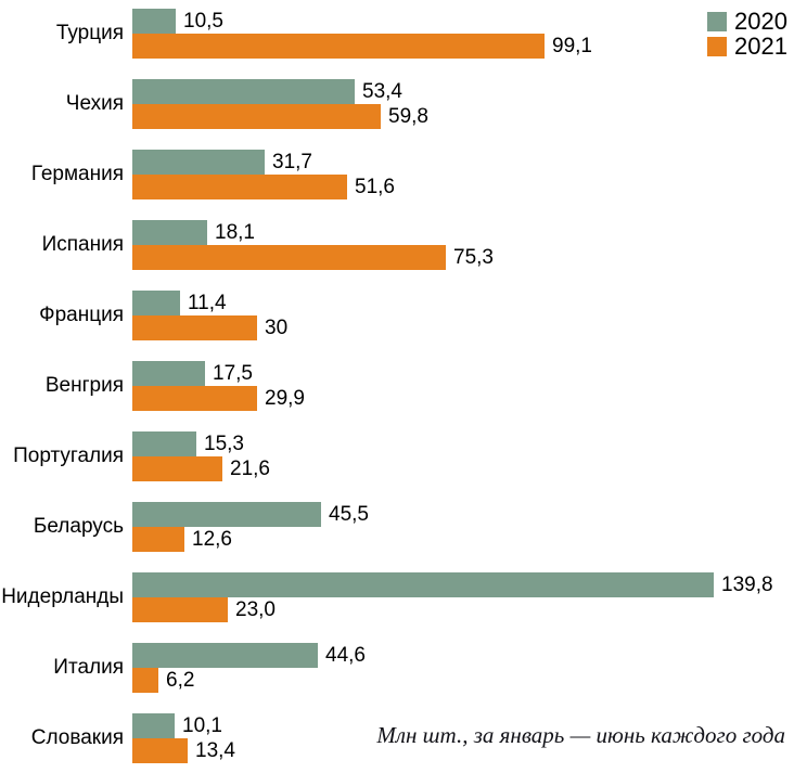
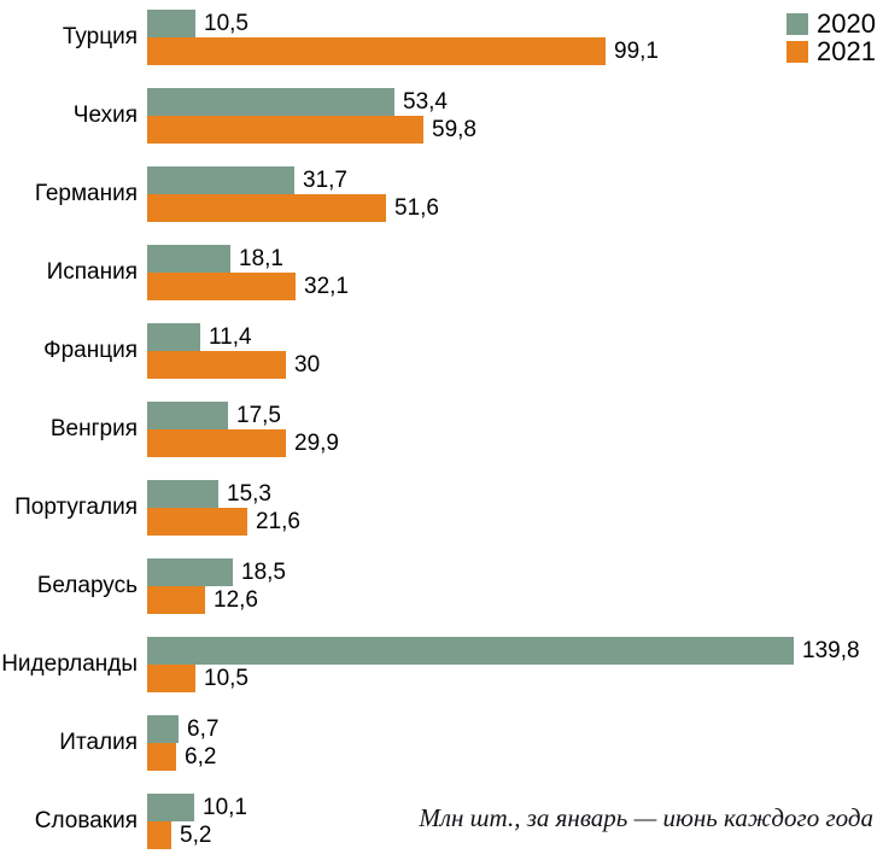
2021/Испания: 75,3 -> 32,1
2020/Беларусь: 45,5 -> 18,5
2021/Нидерланды: 23,0 -> 10,5
2020/Италия: 44,6 -> 6,7
2021/Словакия: 13,4 -> 5,2
